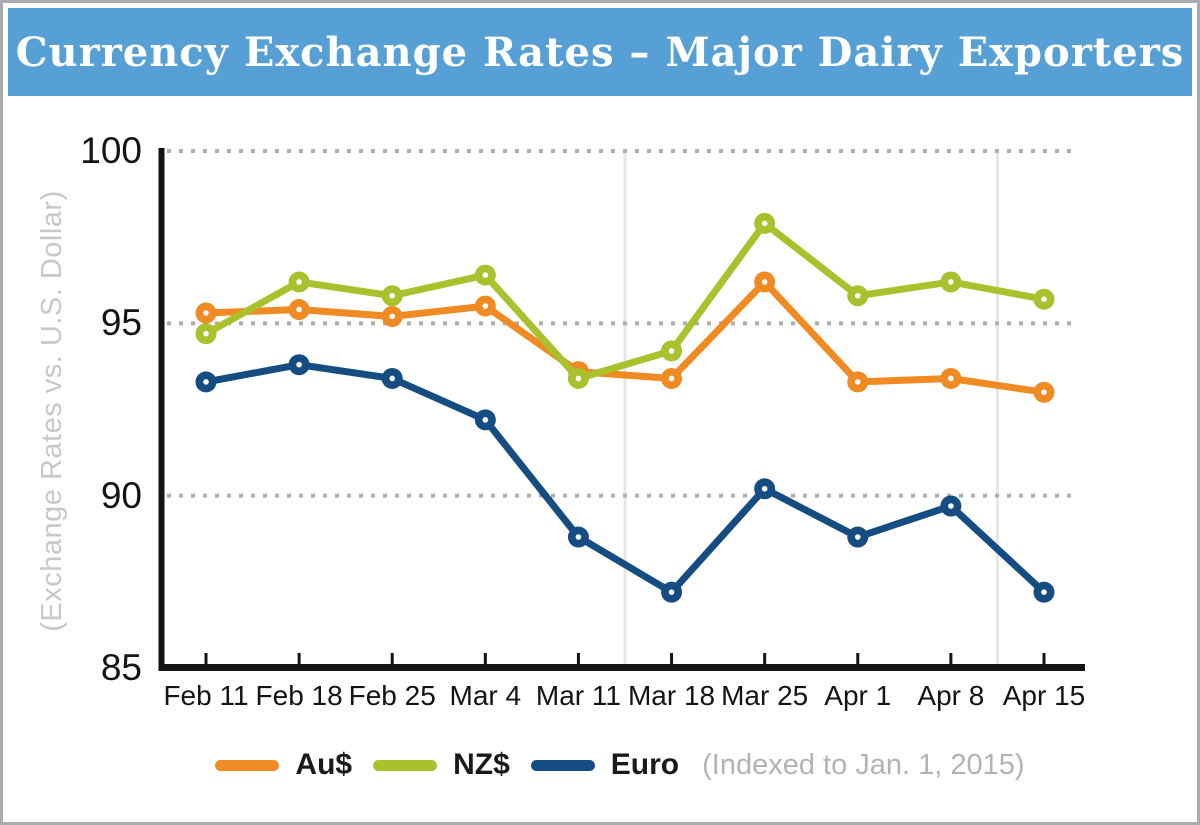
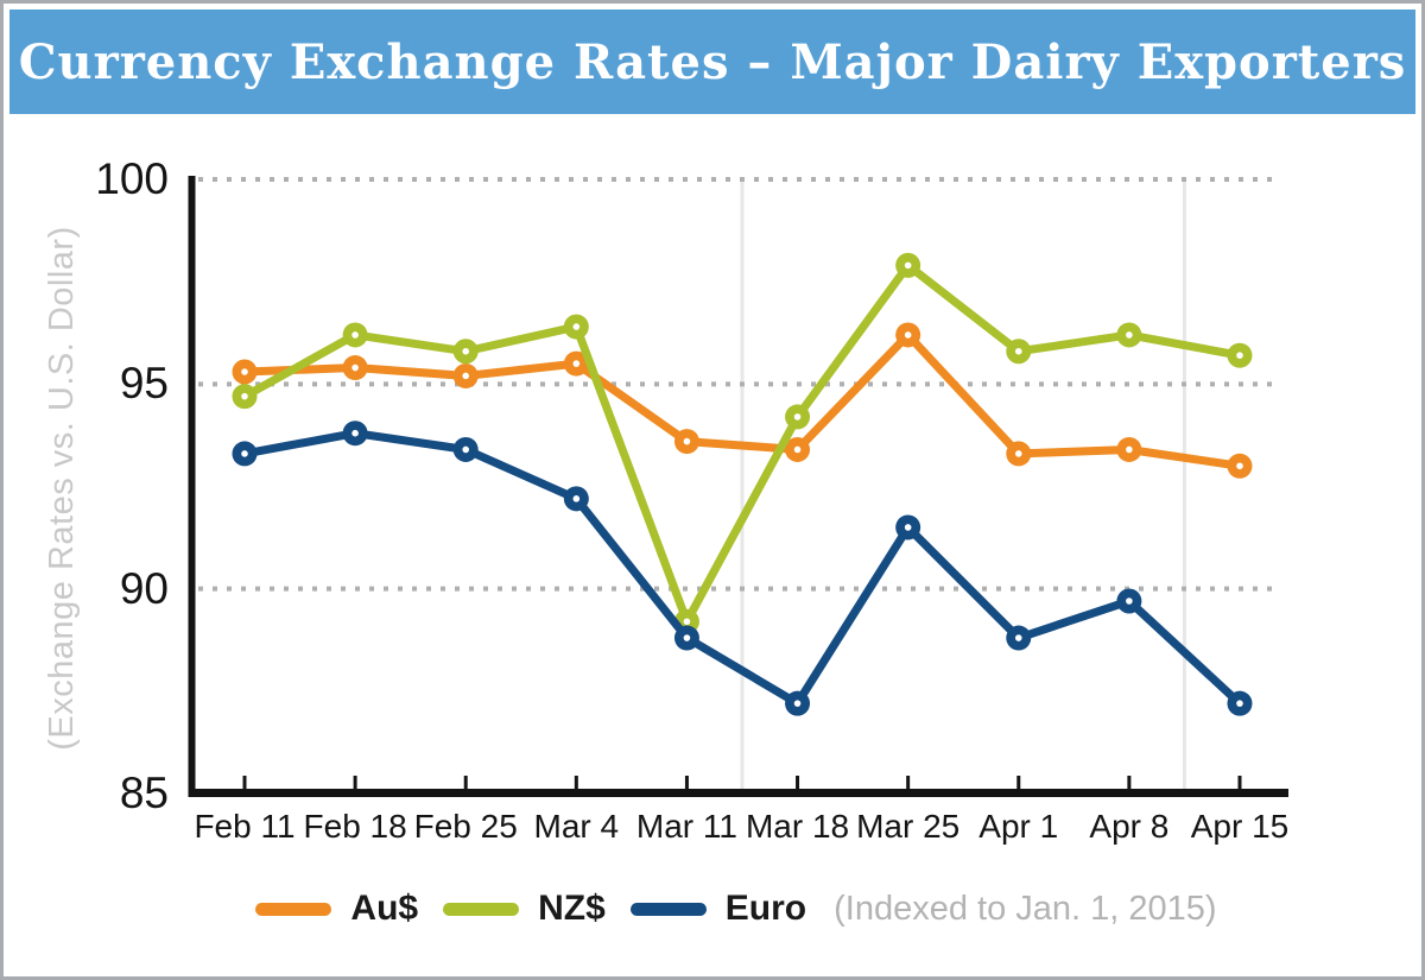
NZ$/Mar 11: 93.4 -> 89.2
Euro/Mar 25: 90.2 -> 91.5
